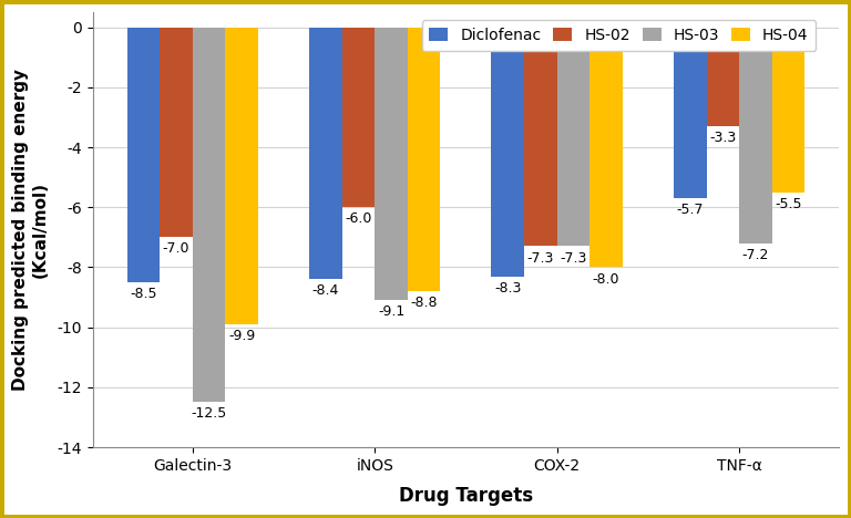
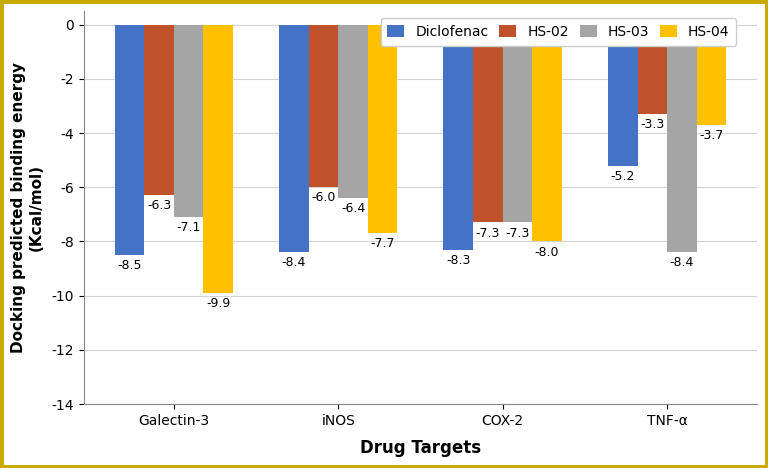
HS-02/Galectin-3: -7.0 -> -6.3
HS-03/Galectin-3: -12.5 -> -7.1
HS-03/iNOS: -9.1 -> -6.4
HS-04/iNOS: -8.8 -> -7.7
Diclofenac/TNF-α: -5.7 -> -5.2
HS-03/TNF-α: -7.2 -> -8.4
HS-04/TNF-α: -5.5 -> -3.7
